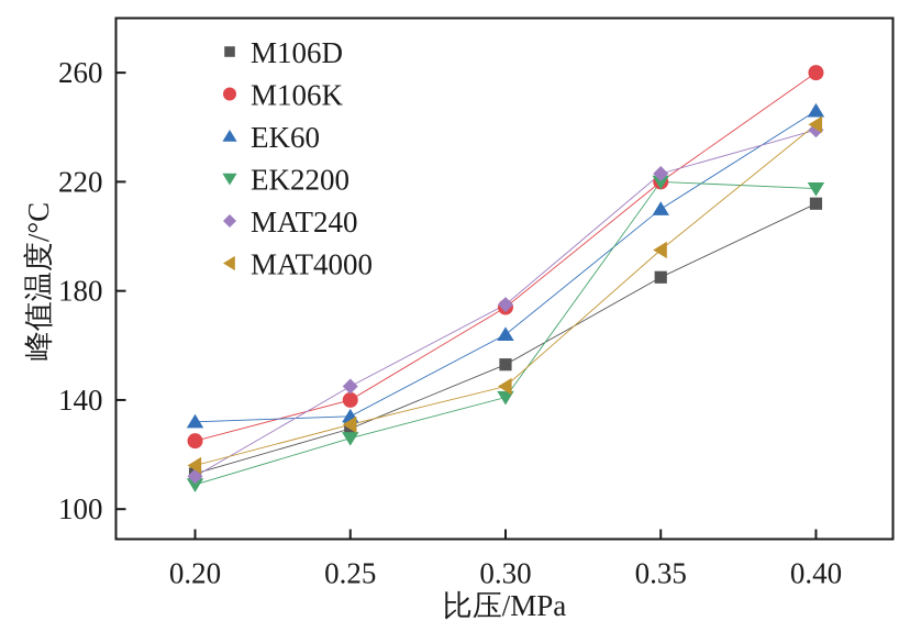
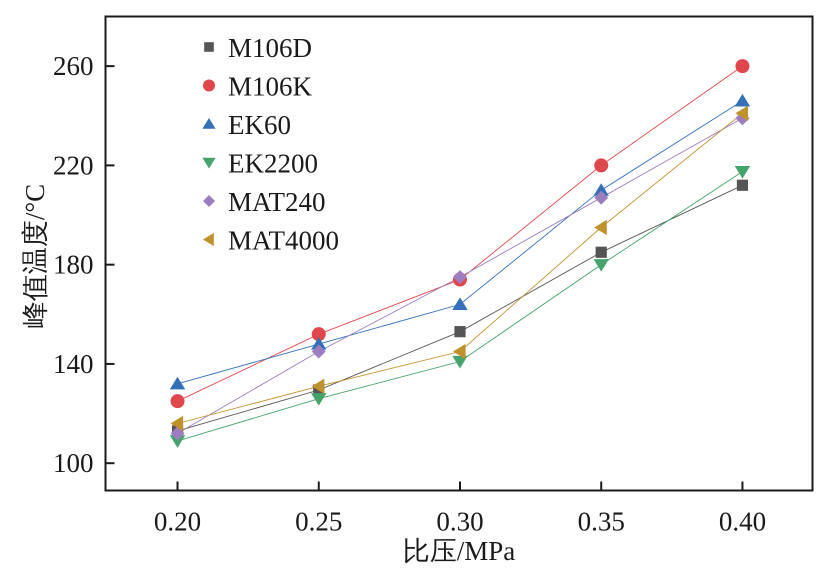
M106K/0.25: 140 -> 152
EK60/0.25: 134 -> 148
EK2200/0.35: 220 -> 180
MAT240/0.35: 223 -> 207
